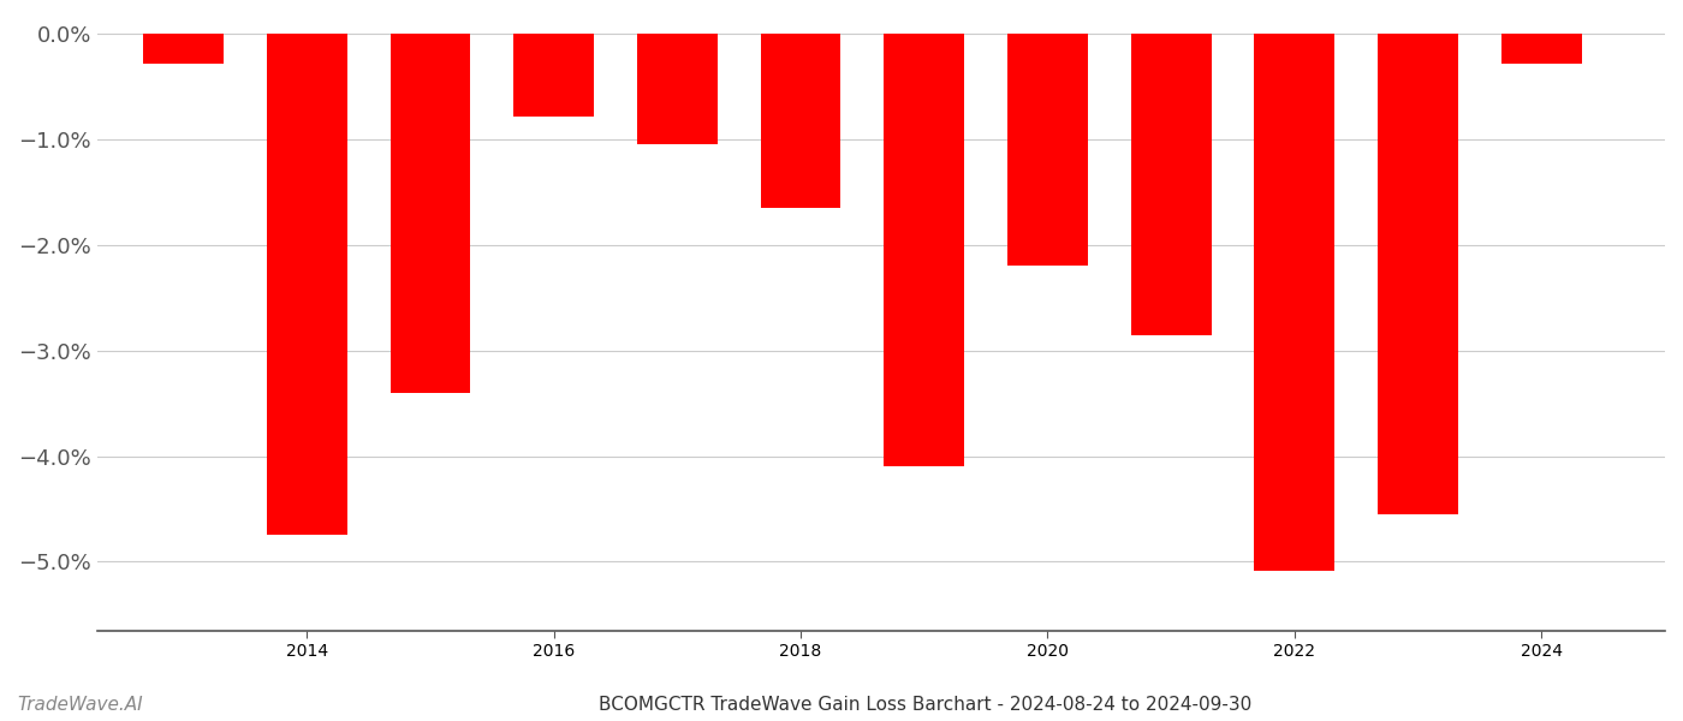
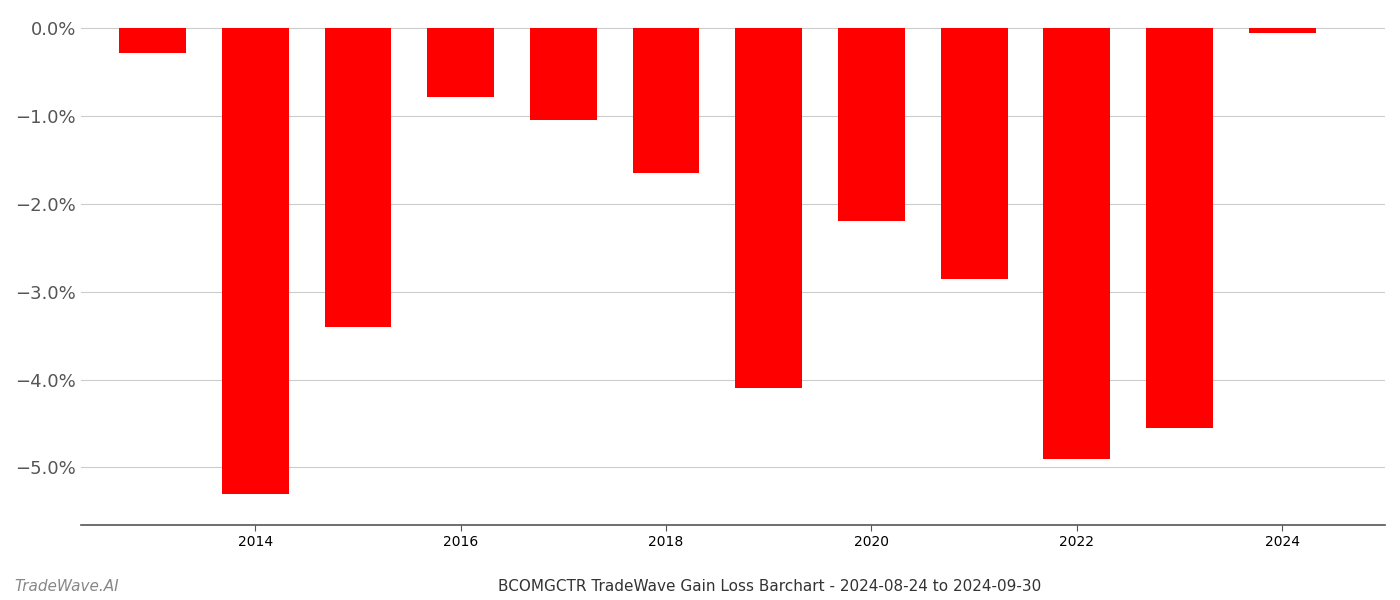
2014: -4.74% -> -5.30%
2022: -5.08% -> -4.90%
2024: -0.28% -> -0.05%
